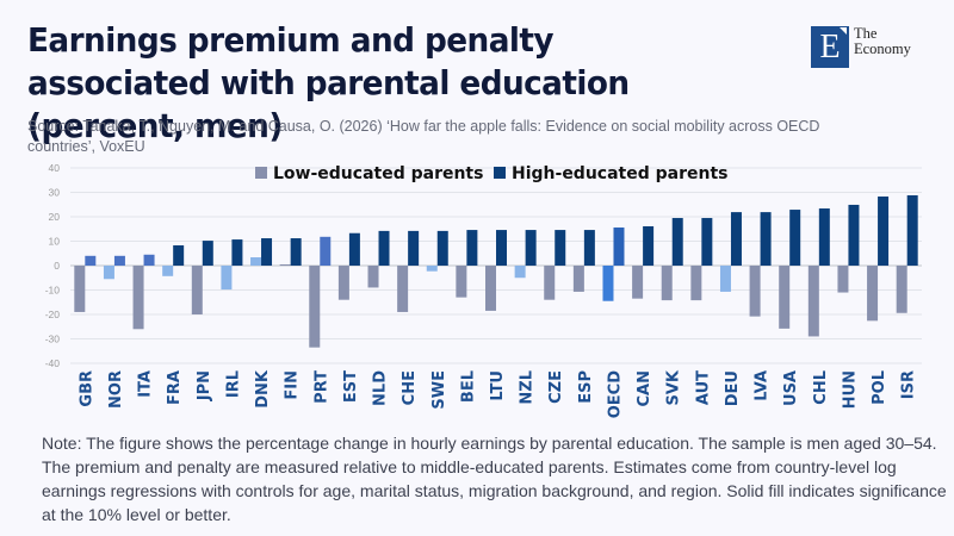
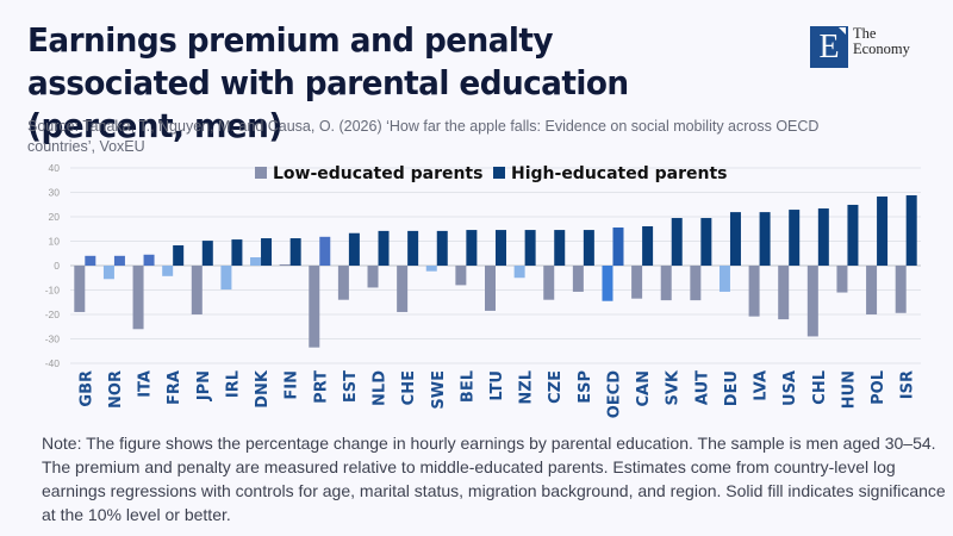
Low-educated parents/BEL: -13 -> -8
Low-educated parents/USA: -26 -> -22
Low-educated parents/POL: -23 -> -20
